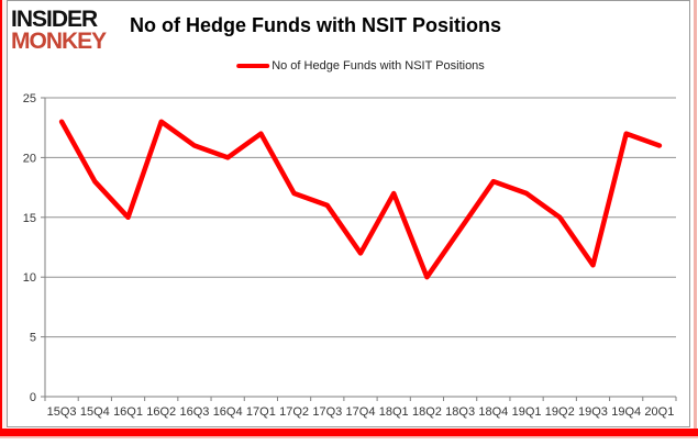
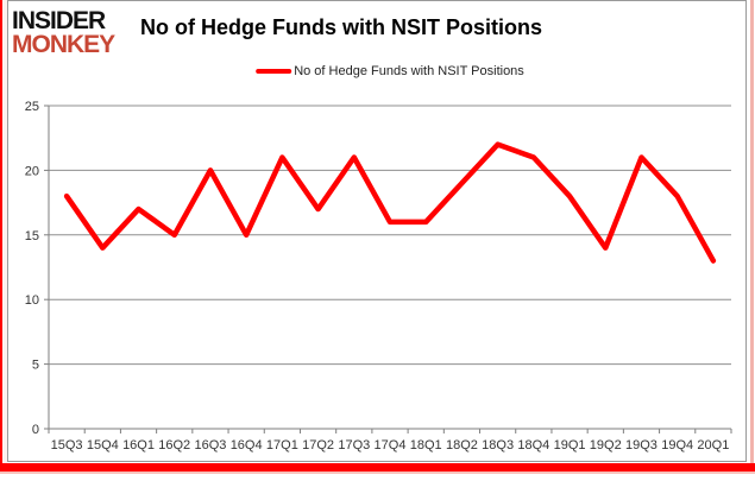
15Q3: 23 -> 18
15Q4: 18 -> 14
16Q1: 15 -> 17
16Q2: 23 -> 15
16Q3: 21 -> 20
16Q4: 20 -> 15
17Q1: 22 -> 21
17Q3: 16 -> 21
17Q4: 12 -> 16
18Q1: 17 -> 16
18Q2: 10 -> 19
18Q3: 14 -> 22
18Q4: 18 -> 21
19Q1: 17 -> 18
19Q2: 15 -> 14
19Q3: 11 -> 21
19Q4: 22 -> 18
20Q1: 21 -> 13
